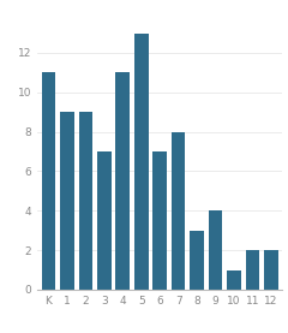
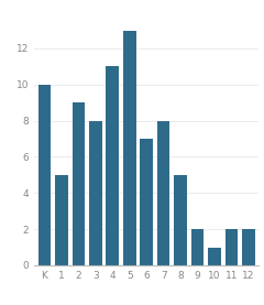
K: 11 -> 10
1: 9 -> 5
3: 7 -> 8
8: 3 -> 5
9: 4 -> 2
